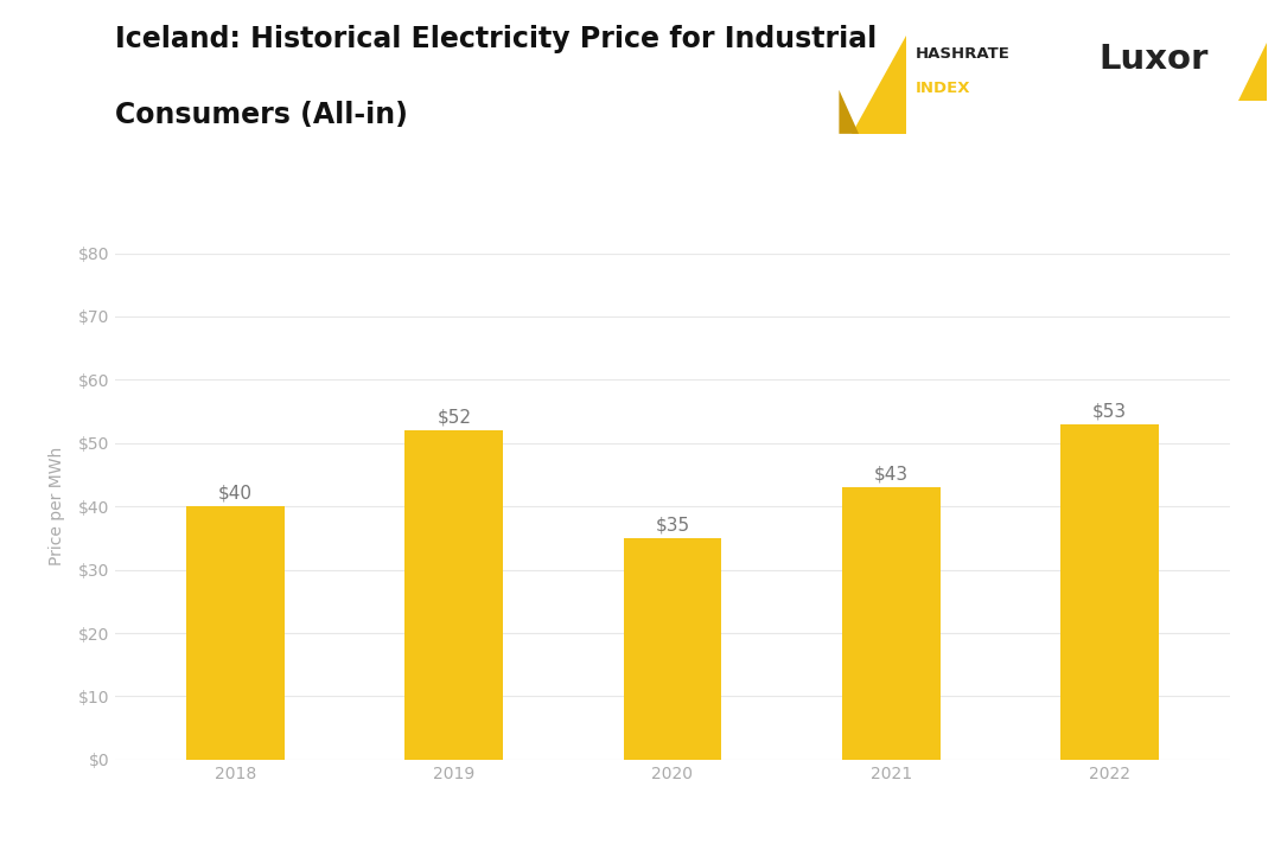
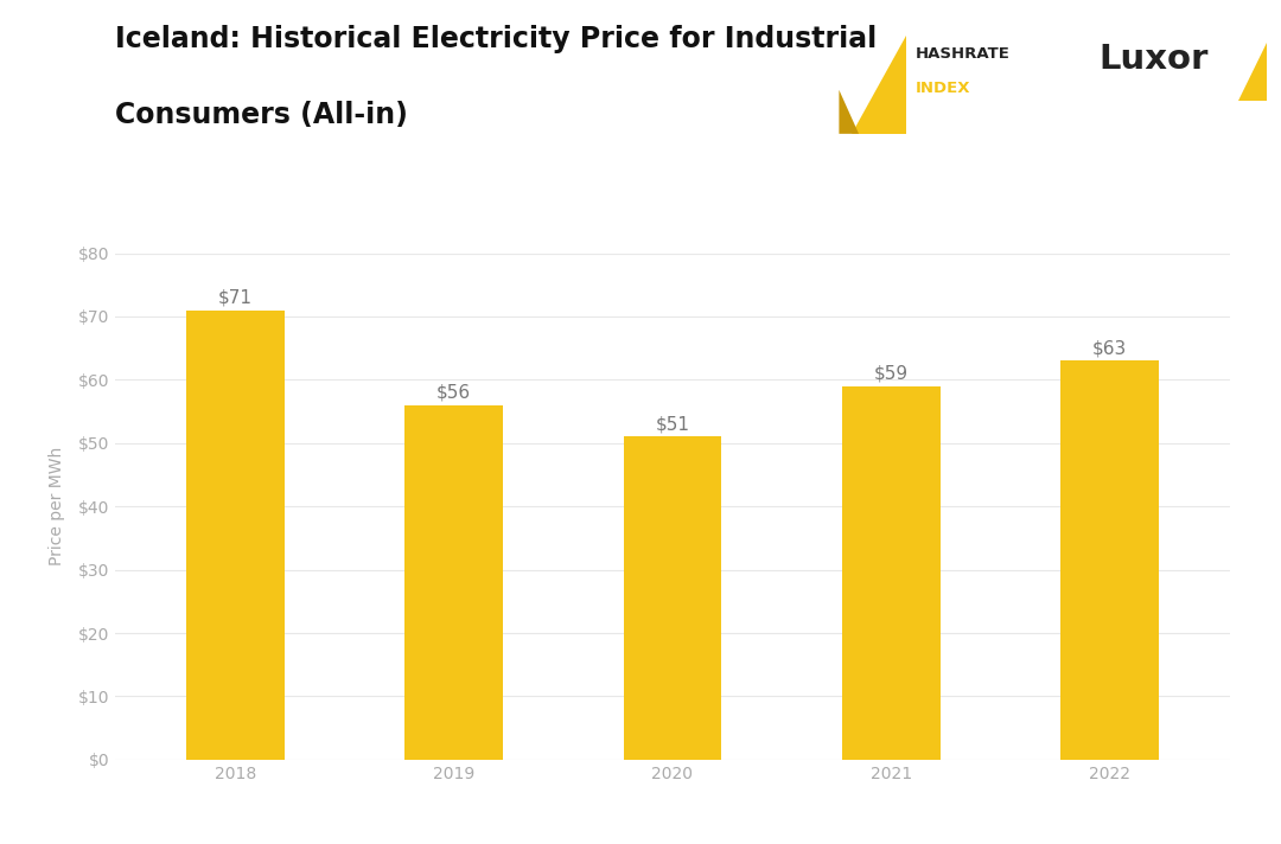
2018: $40 -> $71
2019: $52 -> $56
2020: $35 -> $51
2021: $43 -> $59
2022: $53 -> $63
